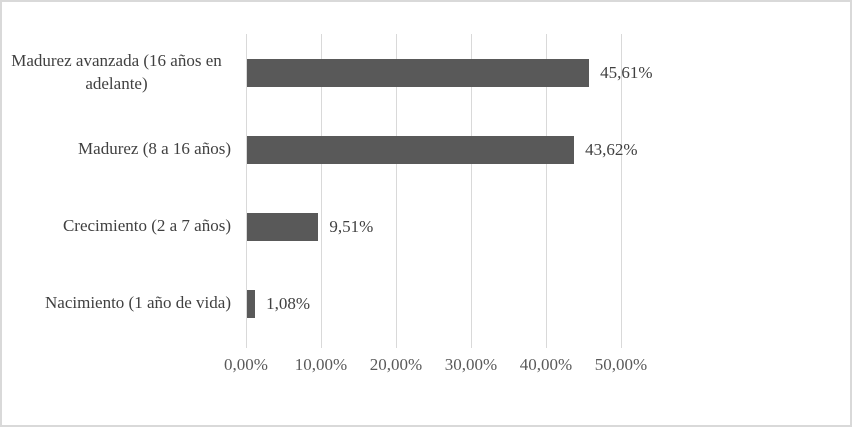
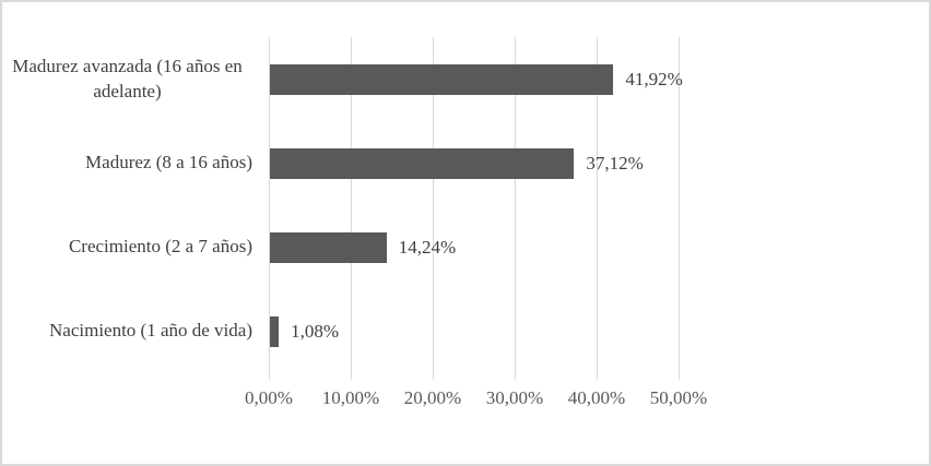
Madurez avanzada (16 años en adelante): 45,61% -> 41,92%
Madurez (8 a 16 años): 43,62% -> 37,12%
Crecimiento (2 a 7 años): 9,51% -> 14,24%
